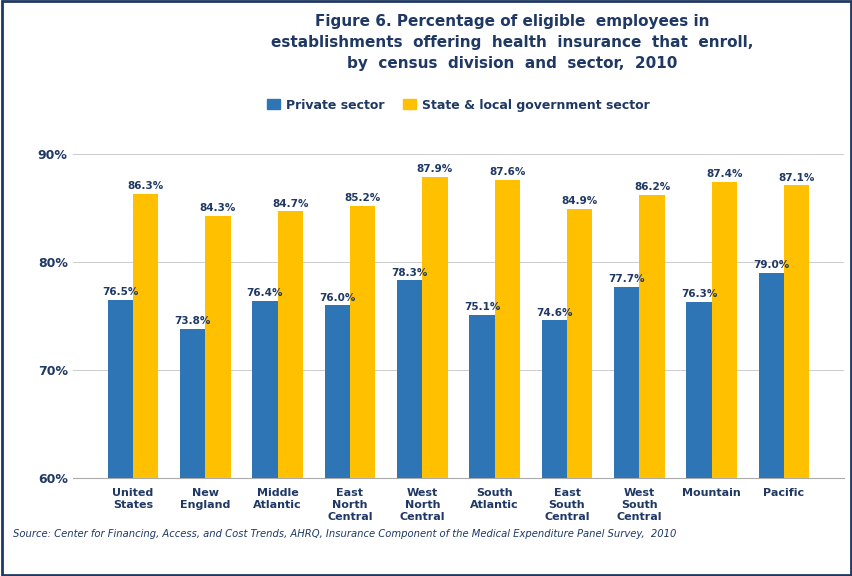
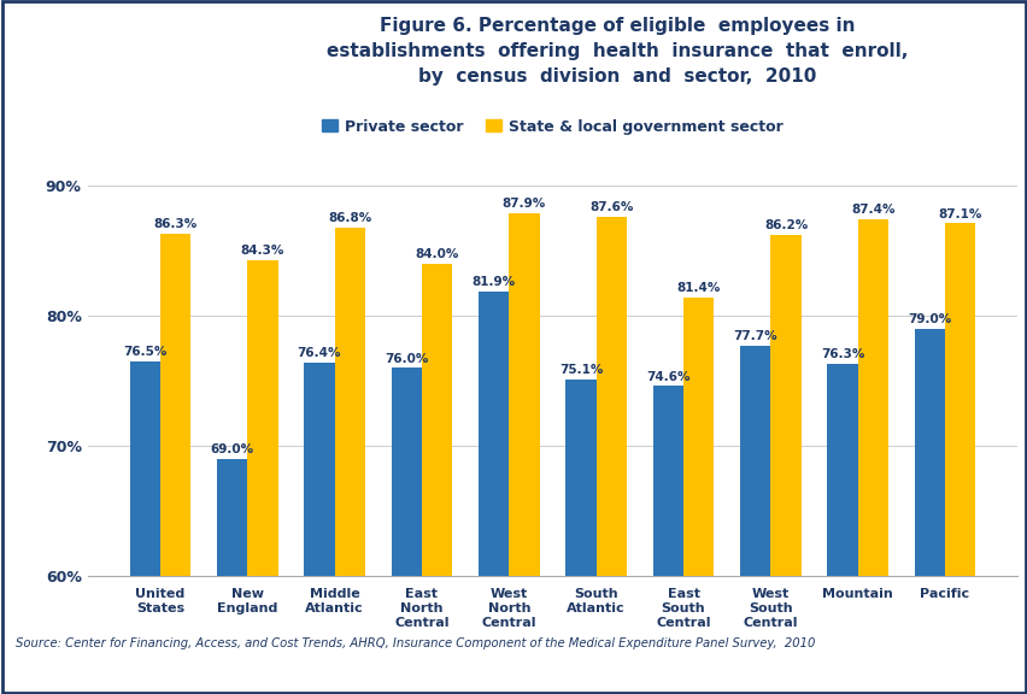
Private sector/New England: 73.8% -> 69.0%
State & local government sector/Middle Atlantic: 84.7% -> 86.8%
State & local government sector/East North Central: 85.2% -> 84.0%
Private sector/West North Central: 78.3% -> 81.9%
State & local government sector/East South Central: 84.9% -> 81.4%
